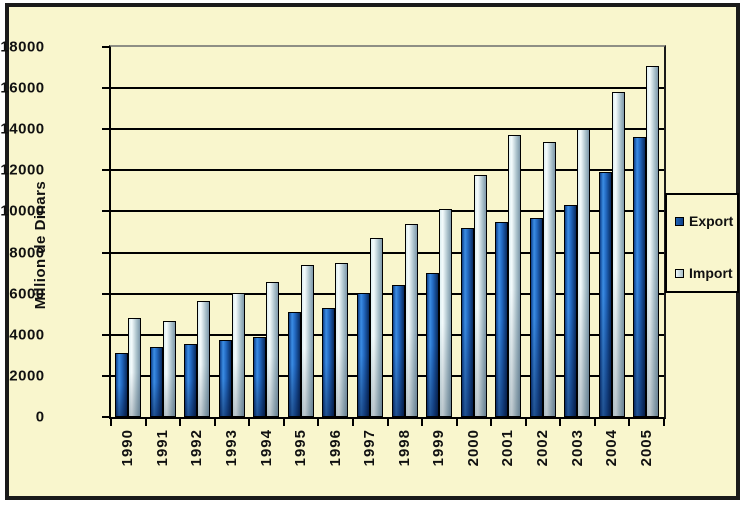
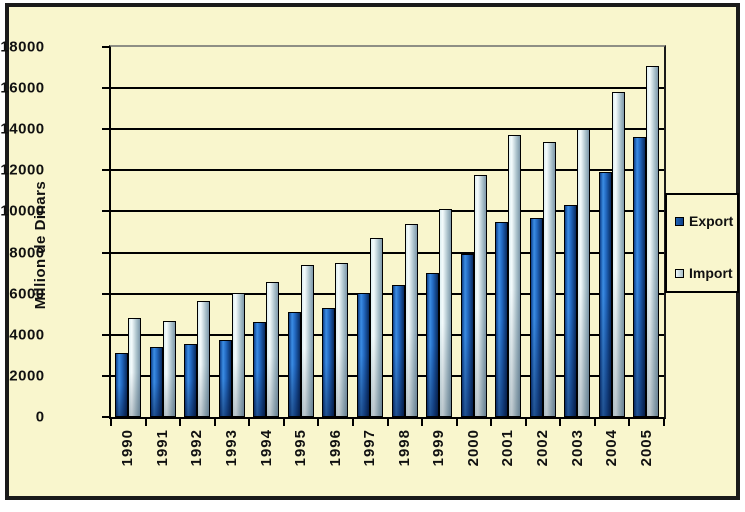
Export/1994: 3900 -> 4600
Export/2000: 9200 -> 8000
